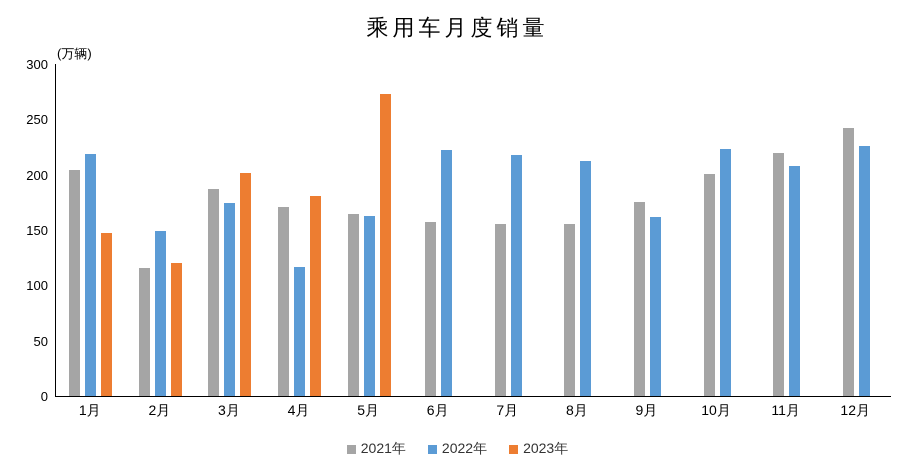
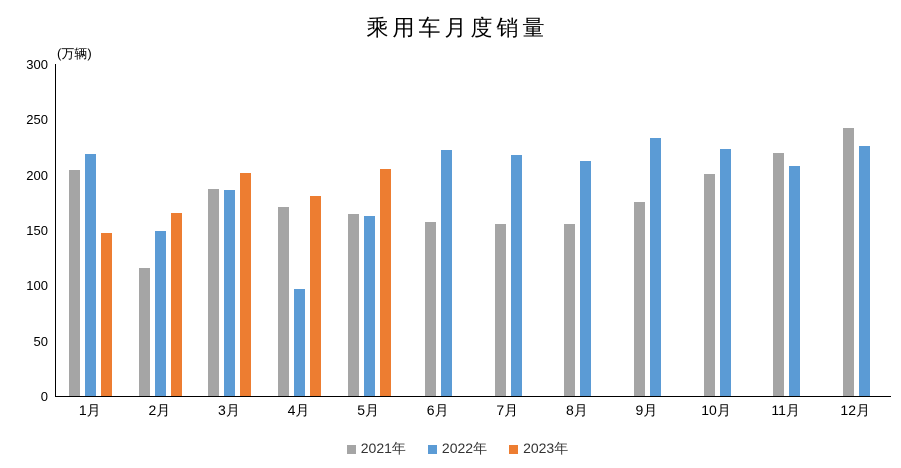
2023年/2月: 120 -> 165
2022年/3月: 174 -> 186
2022年/4月: 117 -> 96
2023年/5月: 273 -> 205
2022年/9月: 162 -> 233
